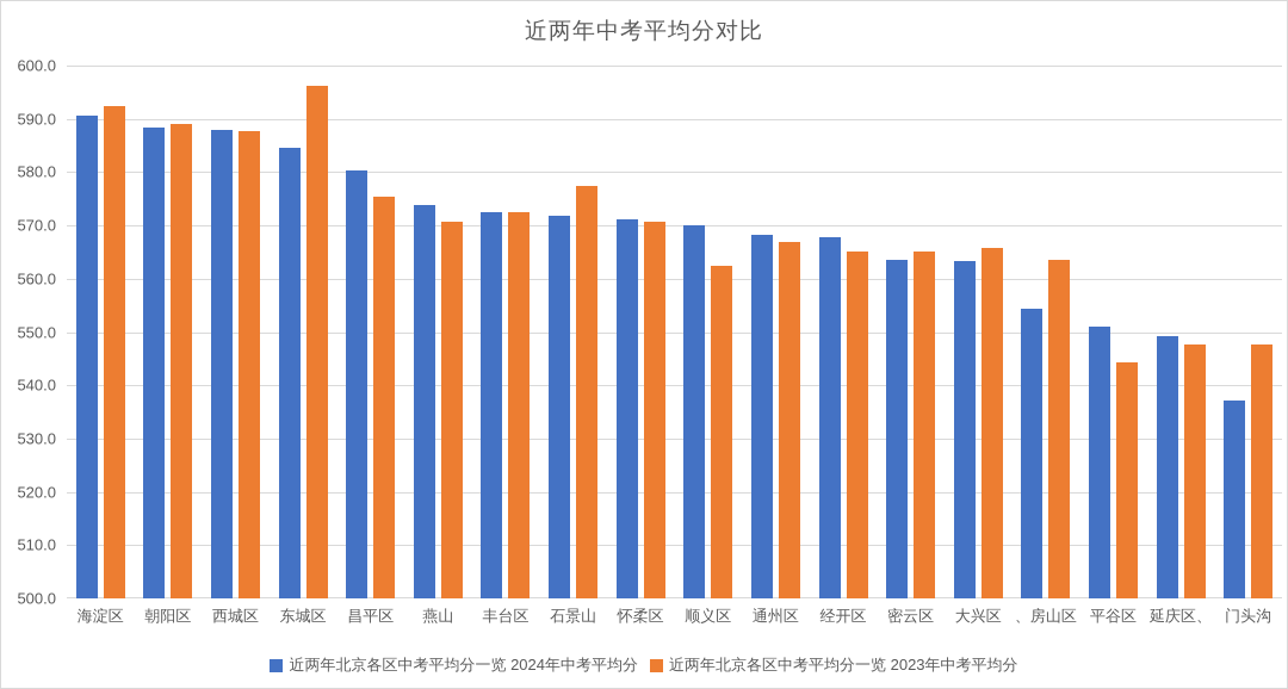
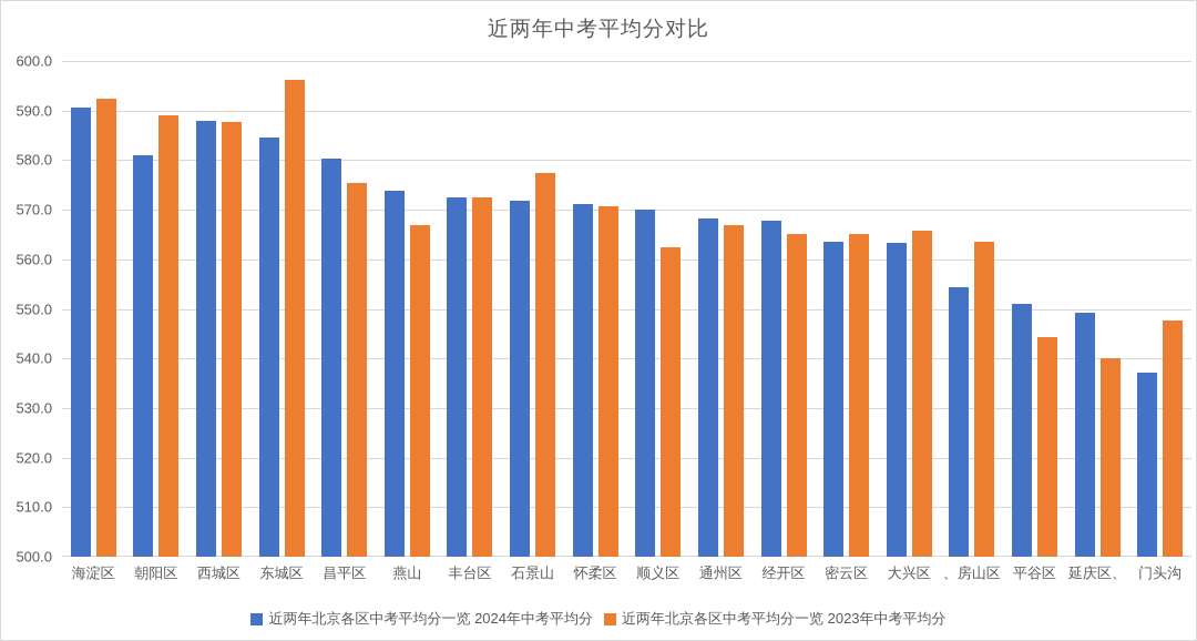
近两年北京各区中考平均分一览 2024年中考平均分/朝阳区: 588 -> 581
近两年北京各区中考平均分一览 2023年中考平均分/燕山: 571 -> 567
近两年北京各区中考平均分一览 2023年中考平均分/延庆区、: 548 -> 540
